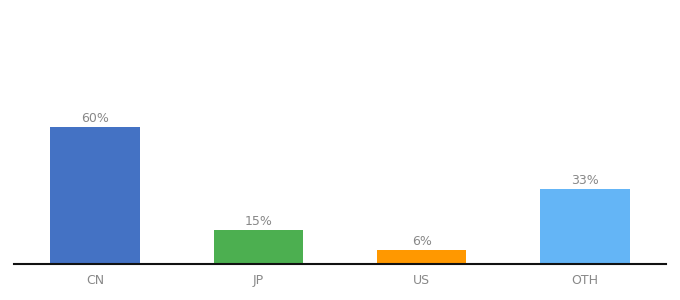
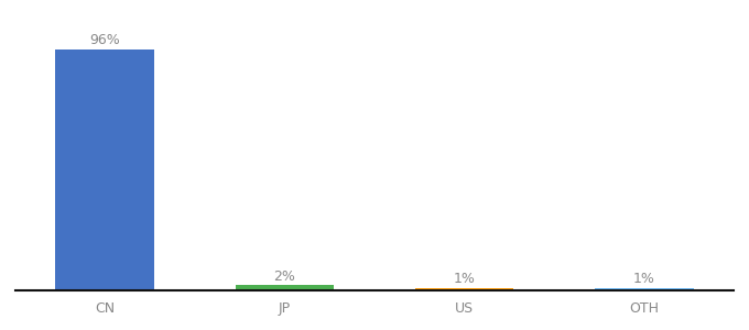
CN: 60% -> 96%
JP: 15% -> 2%
US: 6% -> 1%
OTH: 33% -> 1%
